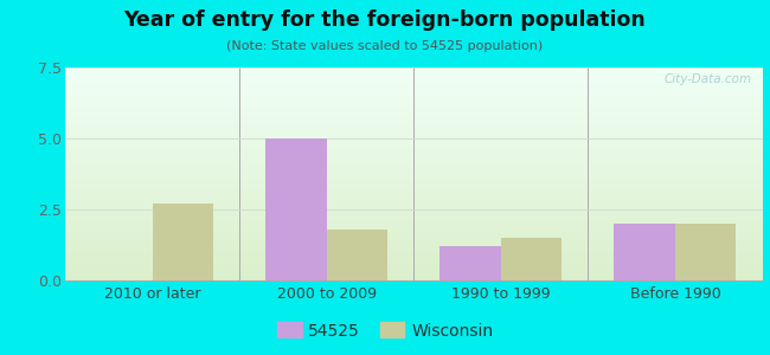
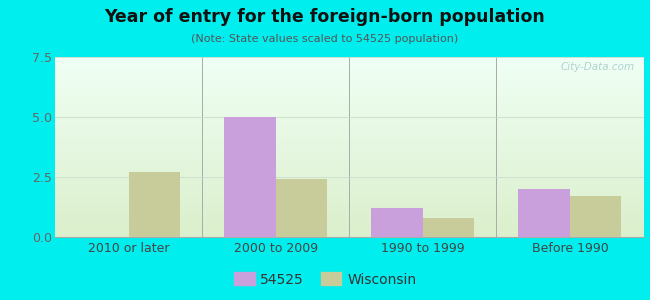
Wisconsin/2000 to 2009: 1.8 -> 2.4
Wisconsin/1990 to 1999: 1.5 -> 0.8
Wisconsin/Before 1990: 2.0 -> 1.7
